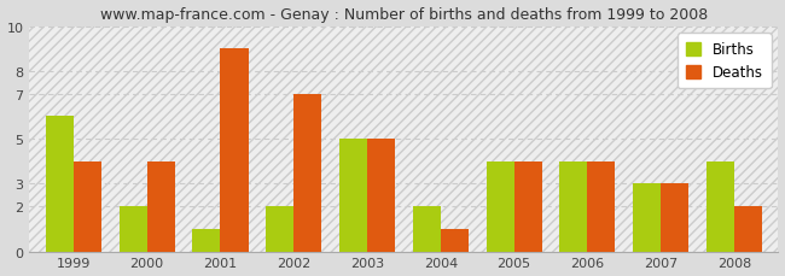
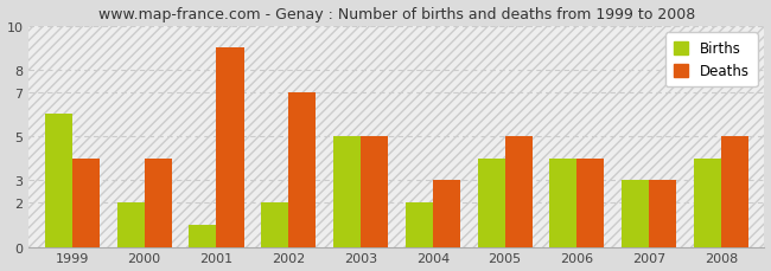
Deaths/2004: 1 -> 3
Deaths/2005: 4 -> 5
Deaths/2008: 2 -> 5
